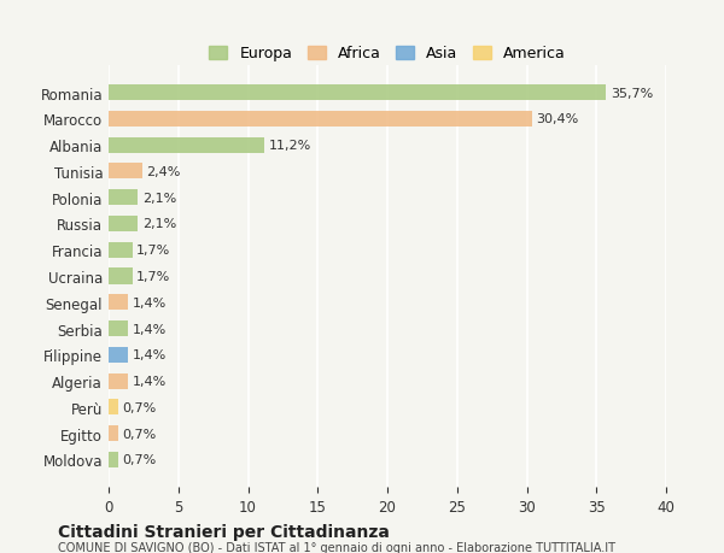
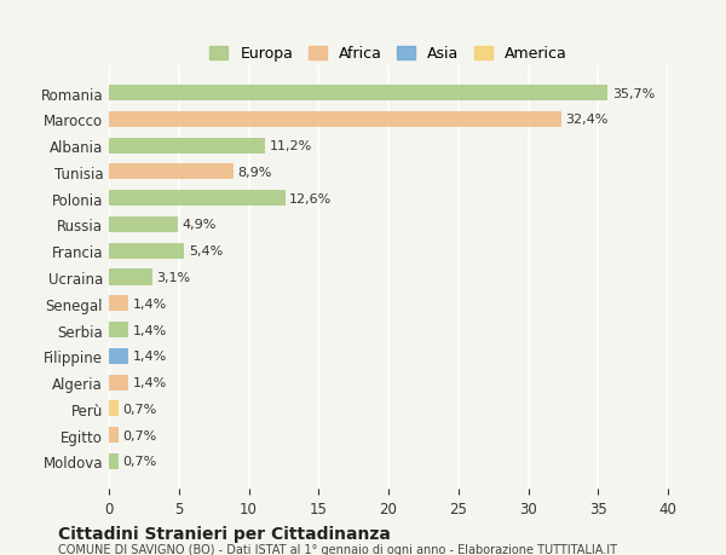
Marocco: 30,4% -> 32,4%
Tunisia: 2,4% -> 8,9%
Polonia: 2,1% -> 12,6%
Russia: 2,1% -> 4,9%
Francia: 1,7% -> 5,4%
Ucraina: 1,7% -> 3,1%
